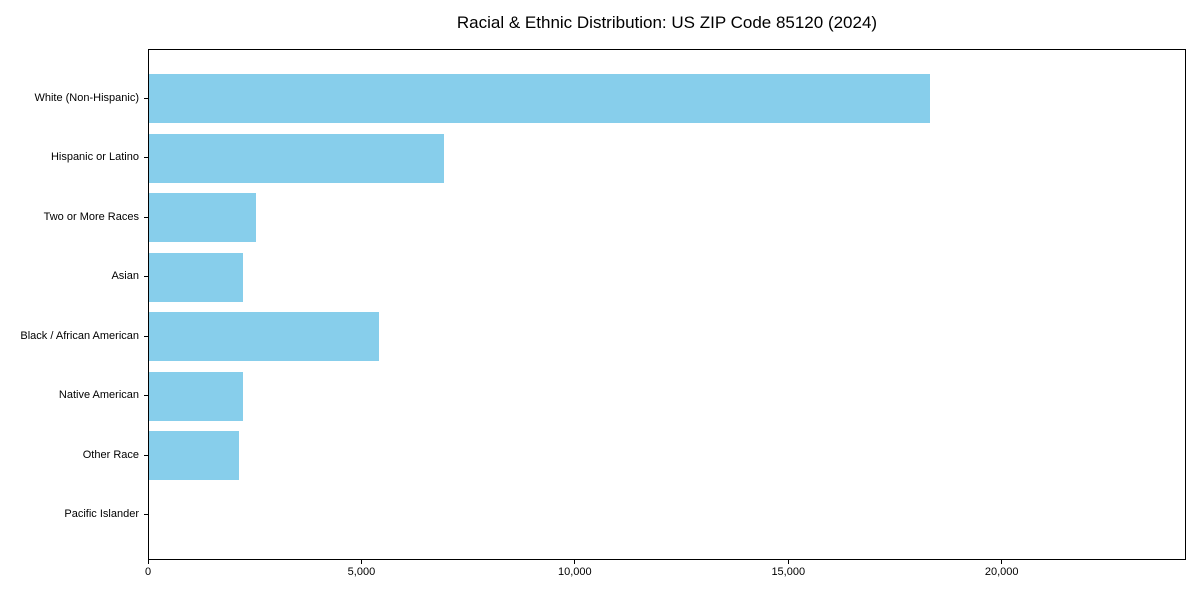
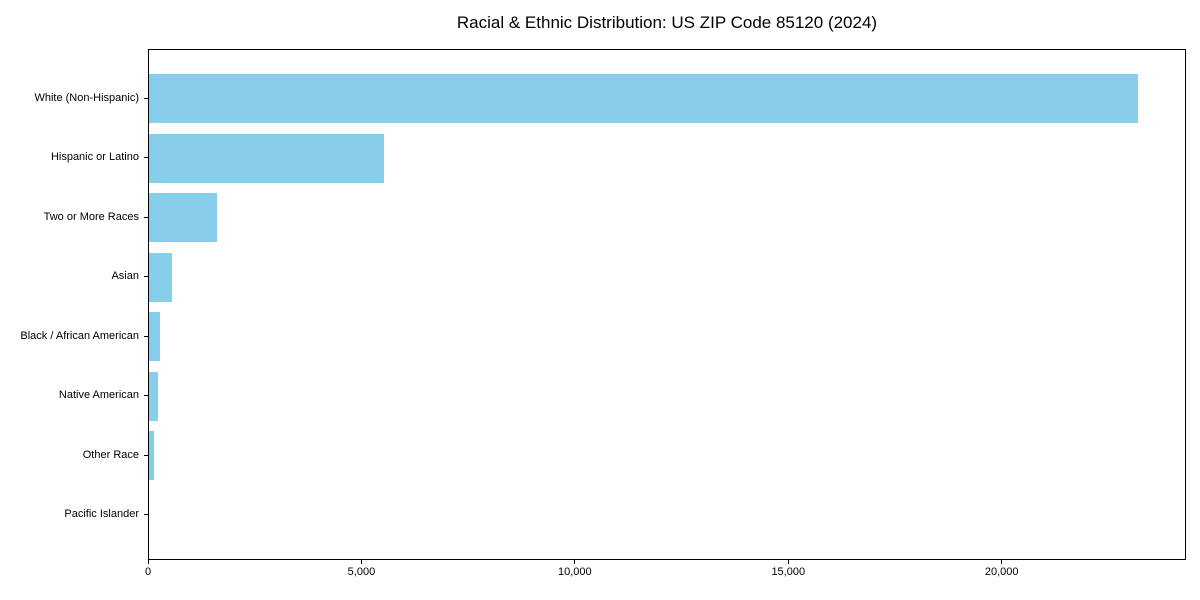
White (Non-Hispanic): 18300 -> 23200
Hispanic or Latino: 6900 -> 5500
Two or More Races: 2500 -> 1600
Asian: 2200 -> 600
Black / African American: 5400 -> 200
Native American: 2200 -> 200
Other Race: 2100 -> 100
